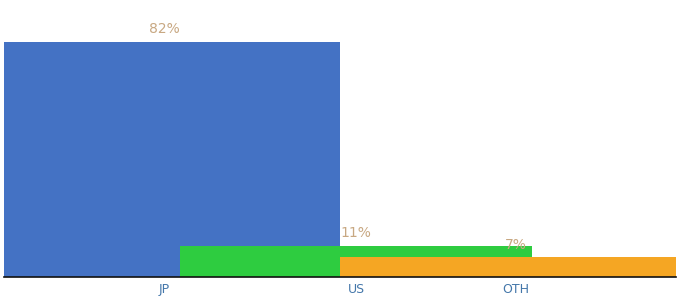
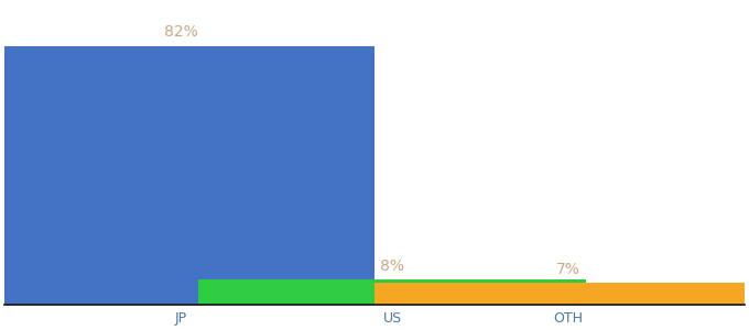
US: 11% -> 8%
